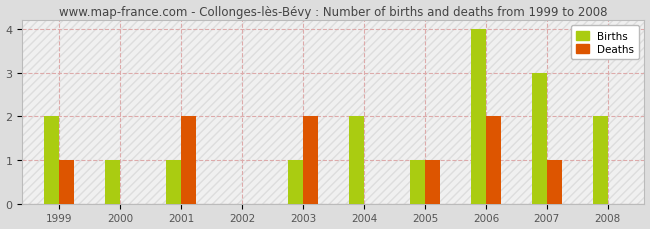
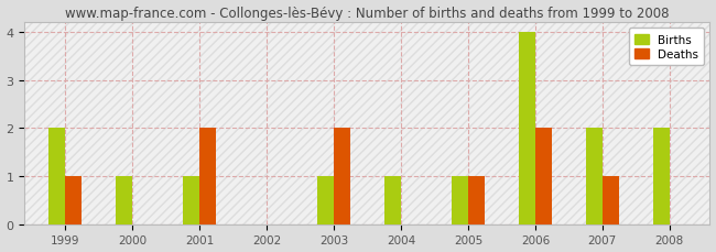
Births/2004: 2 -> 1
Births/2007: 3 -> 2
